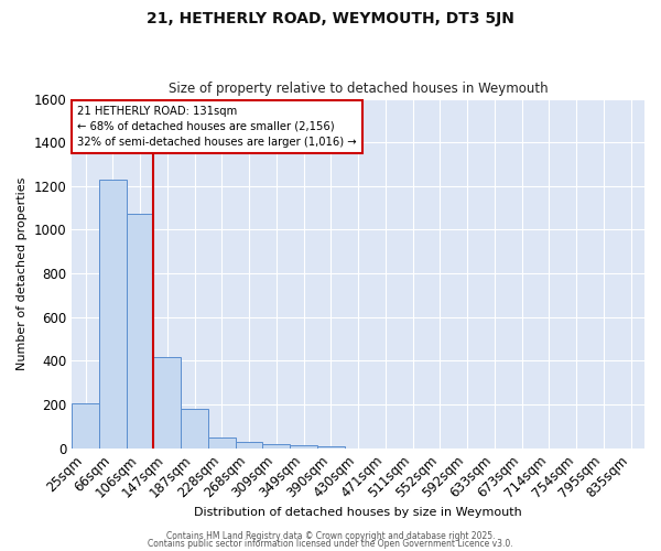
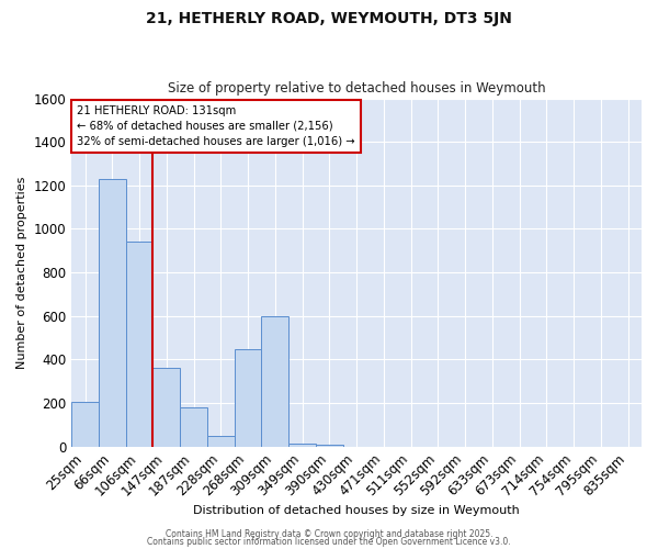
106sqm: 1080 -> 940
147sqm: 420 -> 360
268sqm: 30 -> 450
309sqm: 20 -> 600
